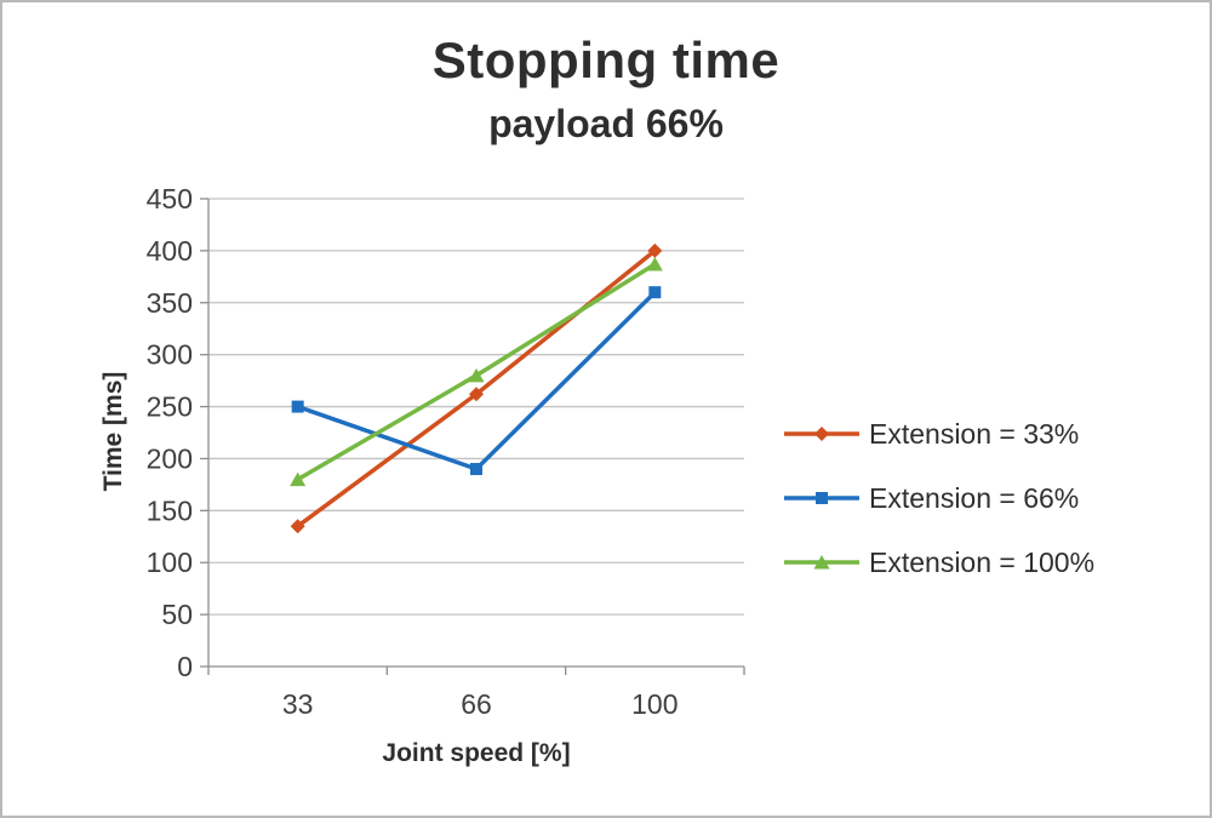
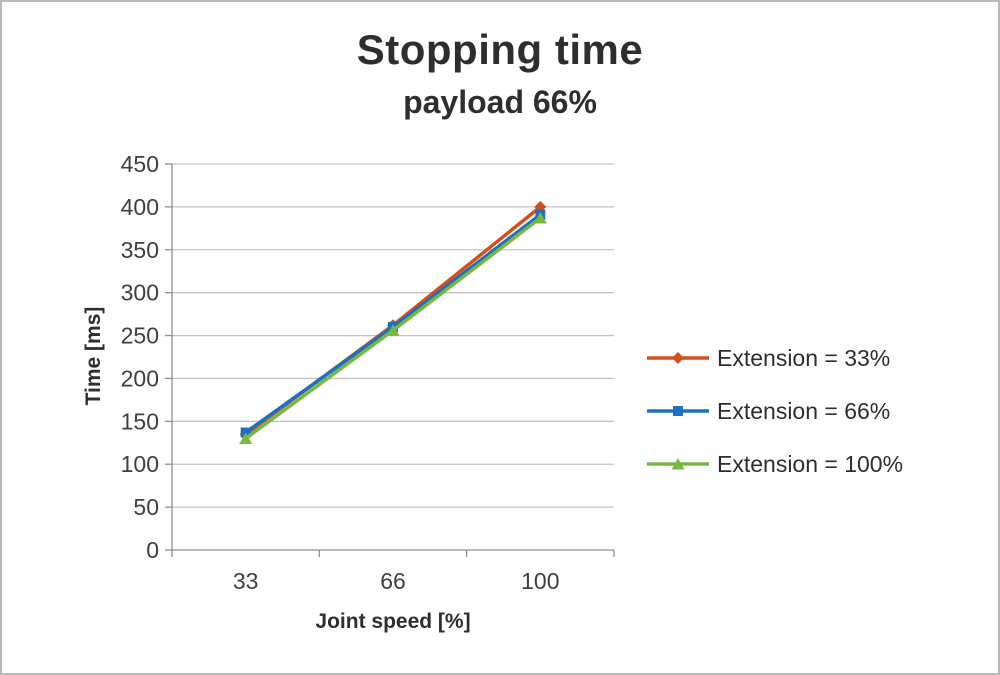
Extension = 66%/33: 250 -> 140
Extension = 100%/33: 180 -> 130
Extension = 66%/66: 190 -> 260
Extension = 100%/66: 280 -> 260
Extension = 66%/100: 360 -> 390
